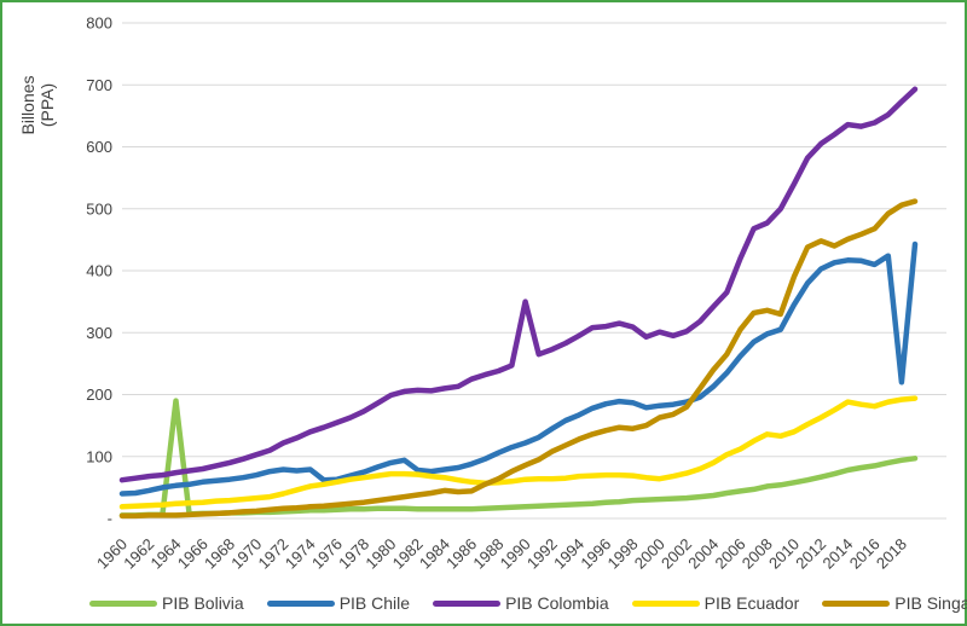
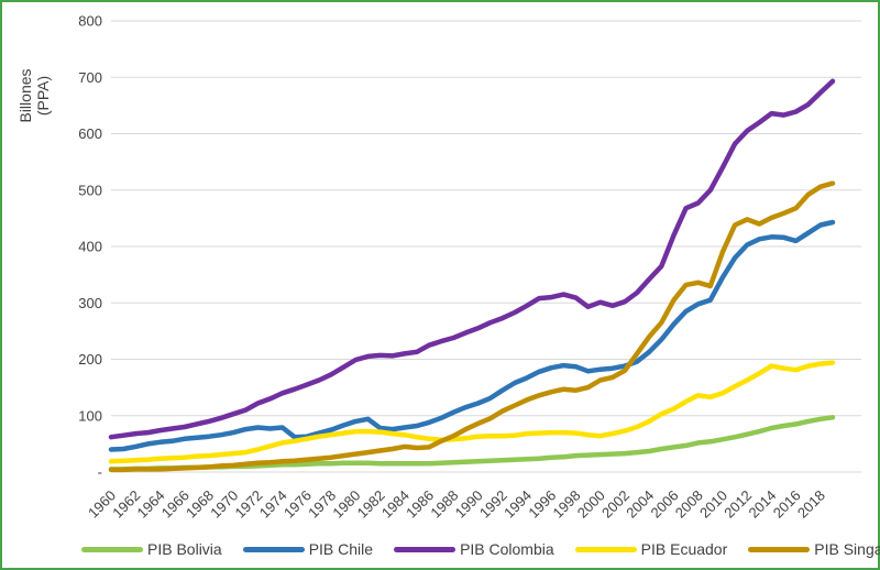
PIB Bolivia/1964: 190 -> 10
PIB Colombia/1990: 350 -> 260
PIB Chile/2018: 220 -> 440
